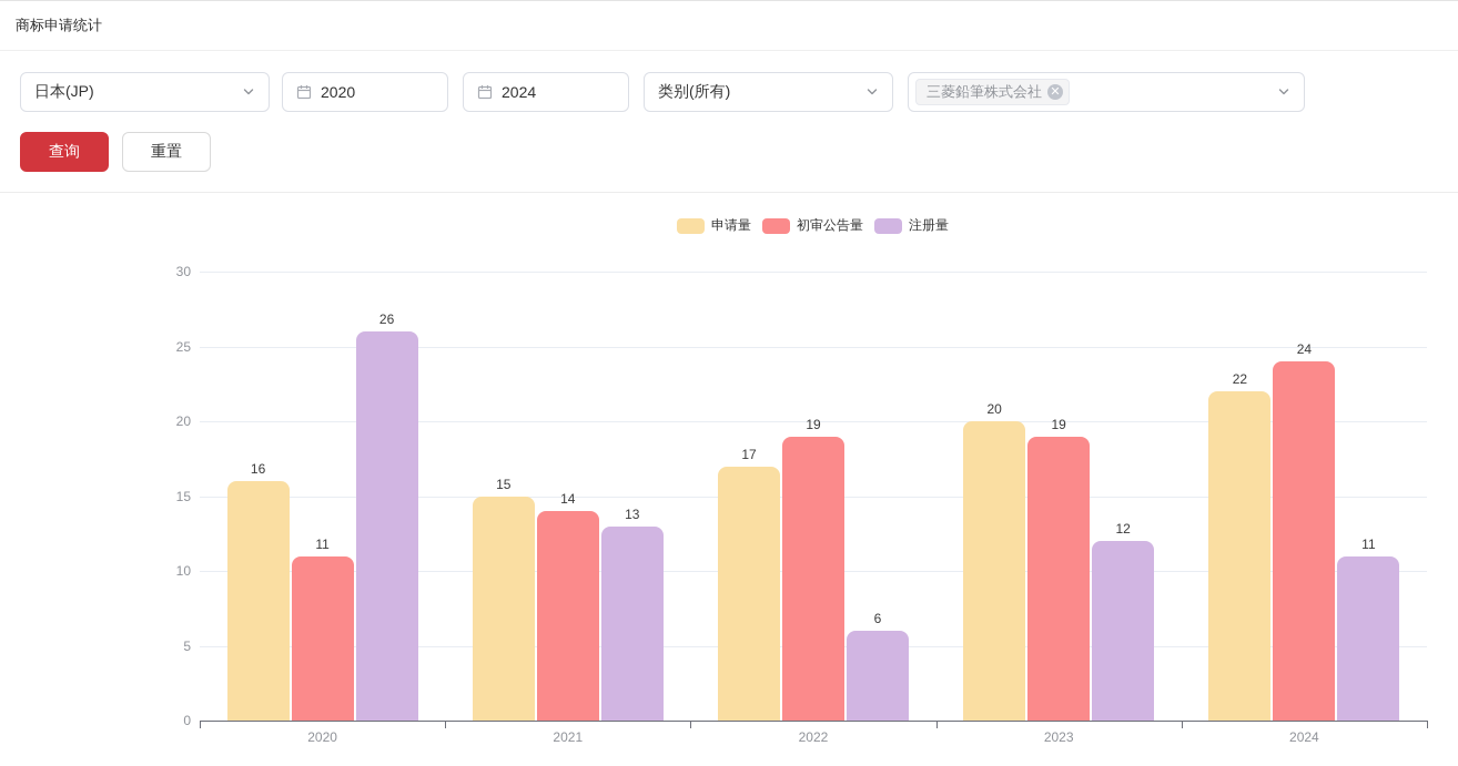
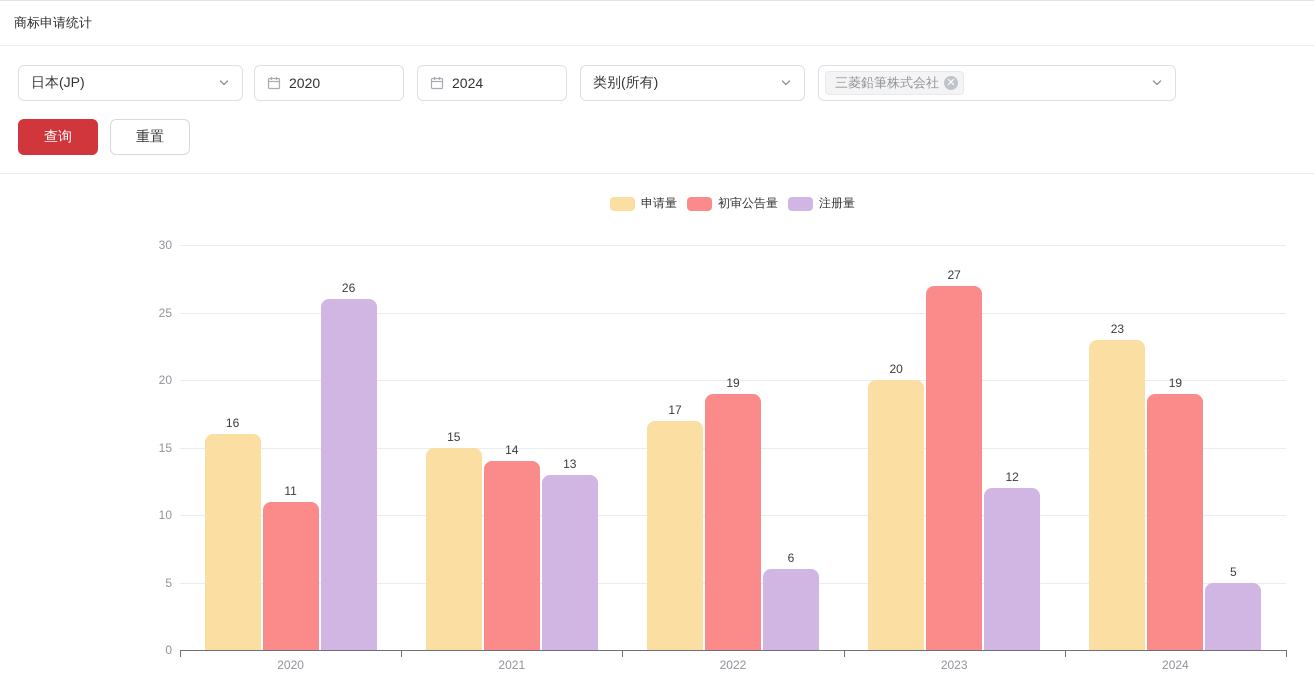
初审公告量/2023: 19 -> 27
申请量/2024: 22 -> 23
初审公告量/2024: 24 -> 19
注册量/2024: 11 -> 5
